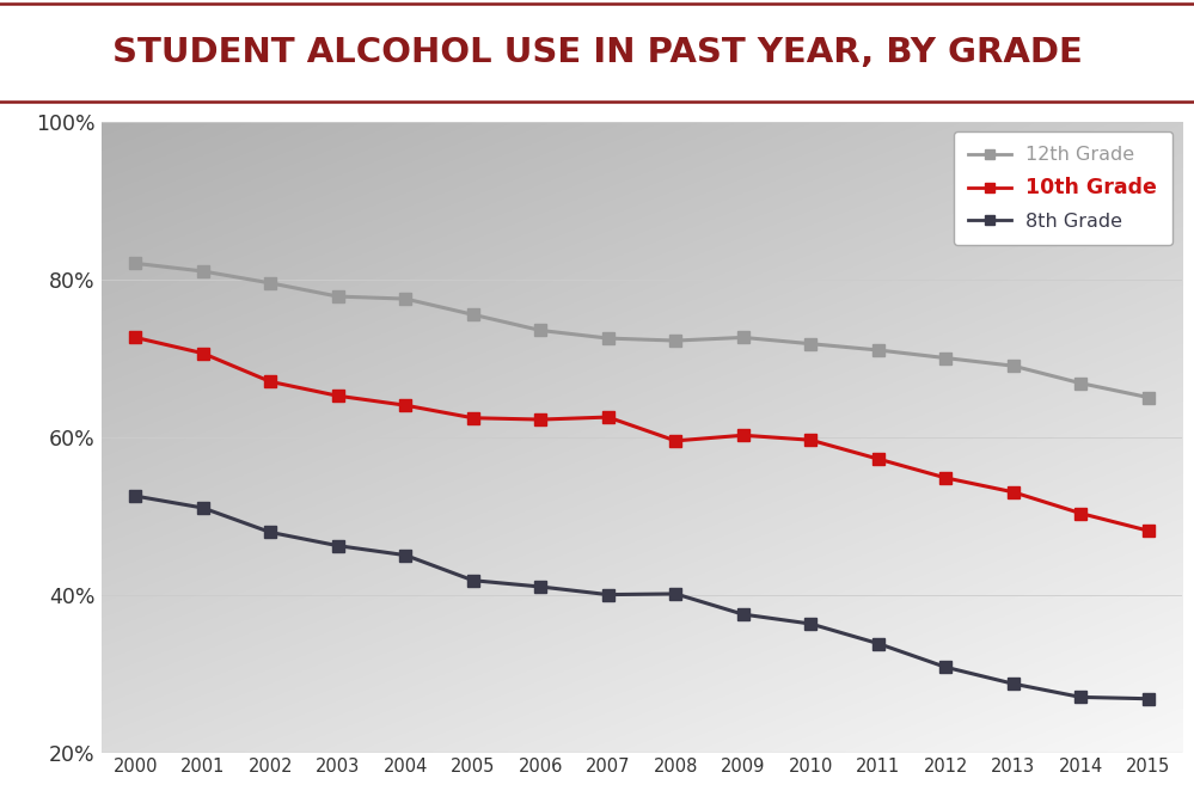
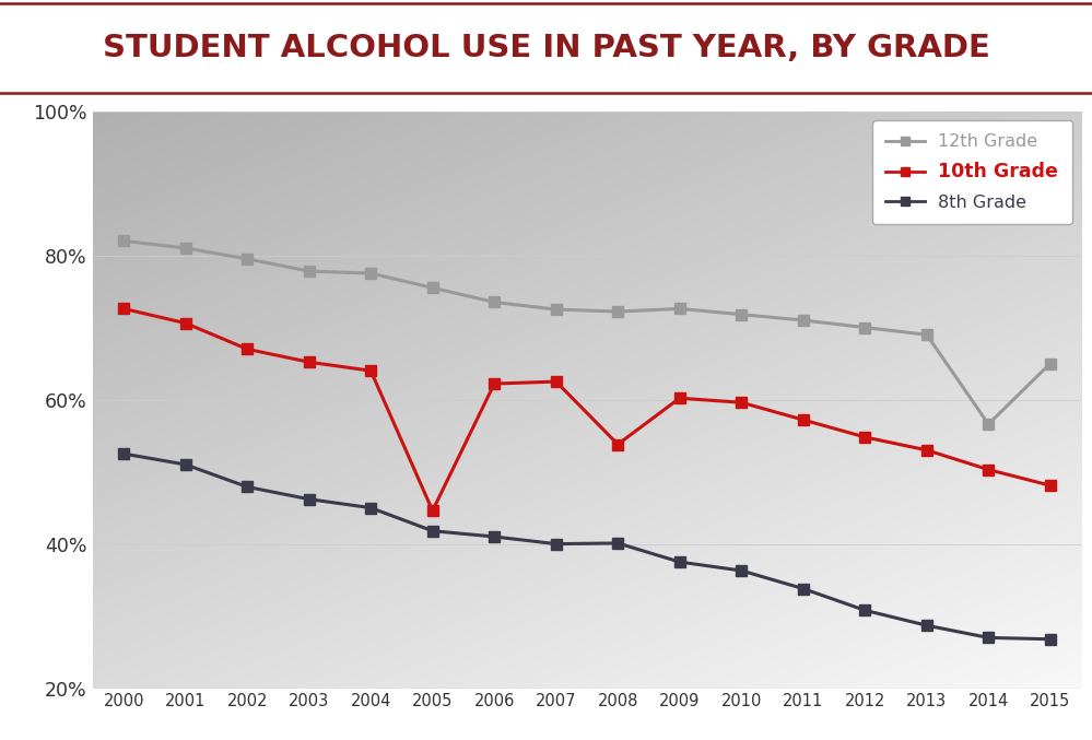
10th Grade/2005: 62.4% -> 44.6%
10th Grade/2008: 59.5% -> 53.8%
12th Grade/2014: 66.8% -> 56.6%
